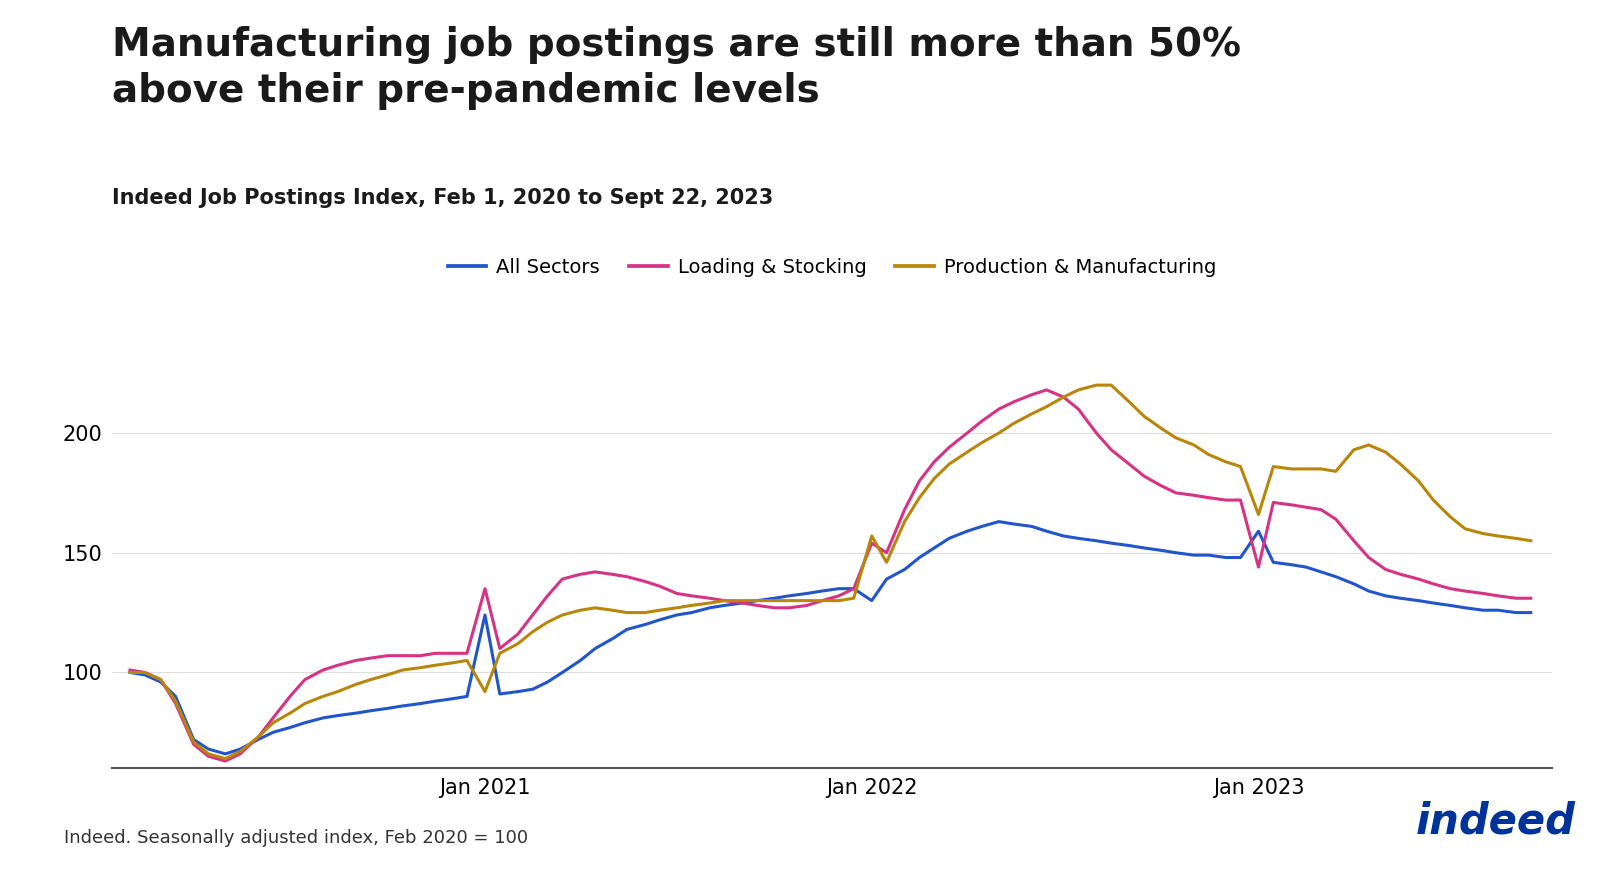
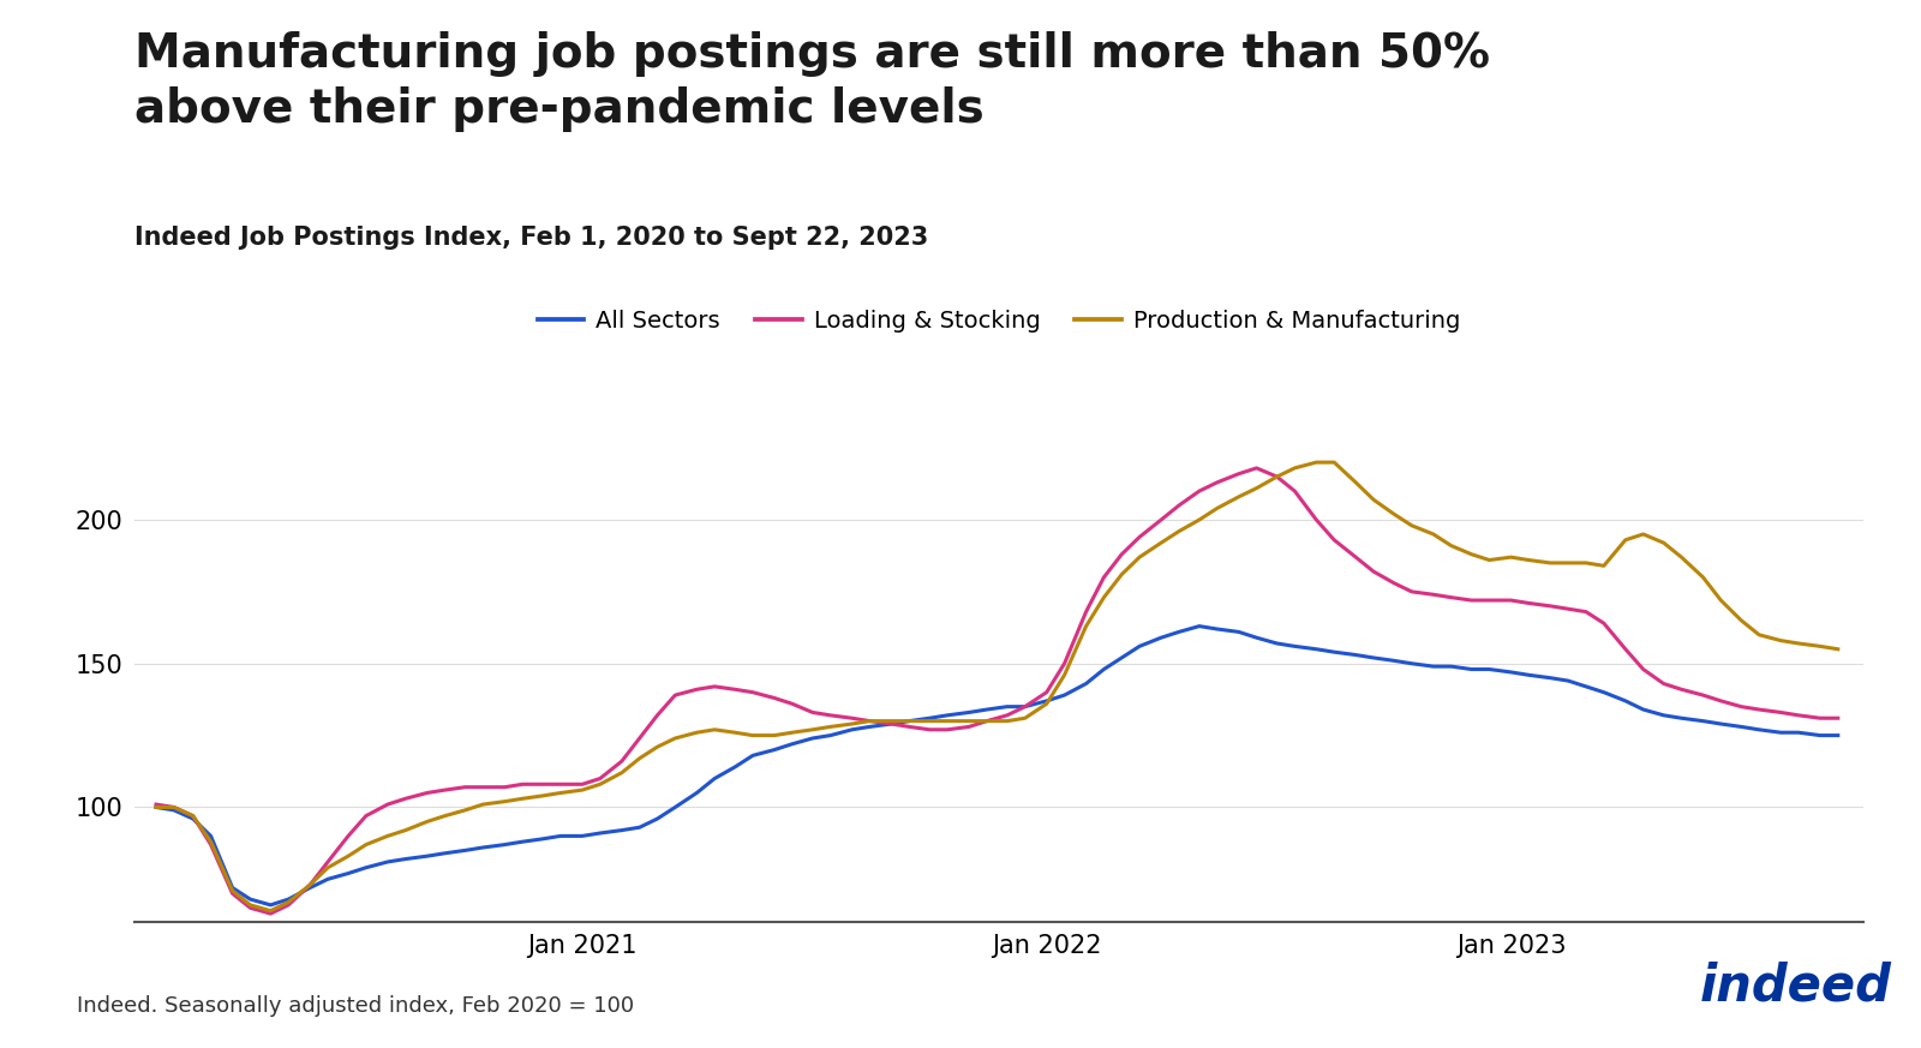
All Sectors/Jan 2021: 124 -> 90
Loading & Stocking/Jan 2021: 135 -> 108
Production & Manufacturing/Jan 2021: 92 -> 106
All Sectors/Jan 2022: 130 -> 137
Loading & Stocking/Jan 2022: 154 -> 140
Production & Manufacturing/Jan 2022: 157 -> 136
All Sectors/Jan 2023: 159 -> 147
Loading & Stocking/Jan 2023: 144 -> 172
Production & Manufacturing/Jan 2023: 166 -> 187
